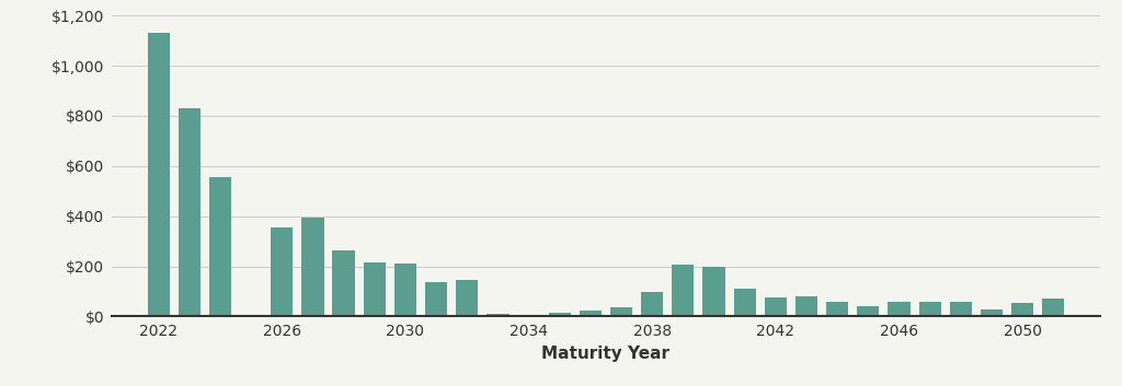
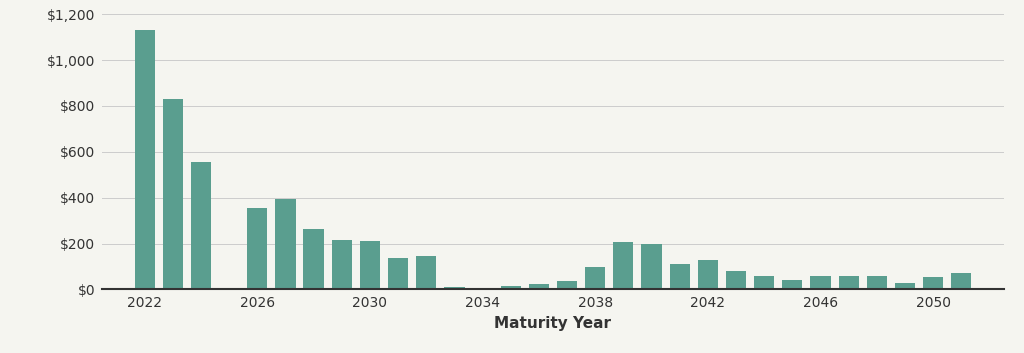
2042: $75 -> $130
